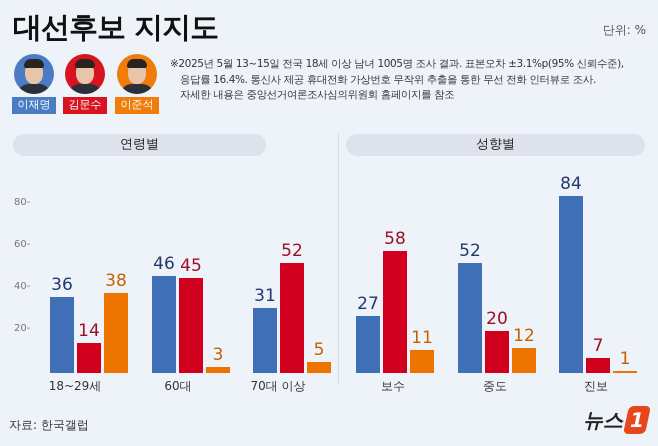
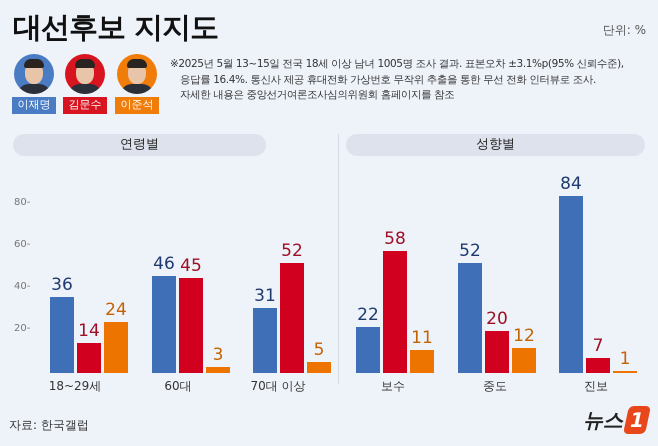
이준석/18~29세: 38 -> 24
이재명/보수: 27 -> 22
